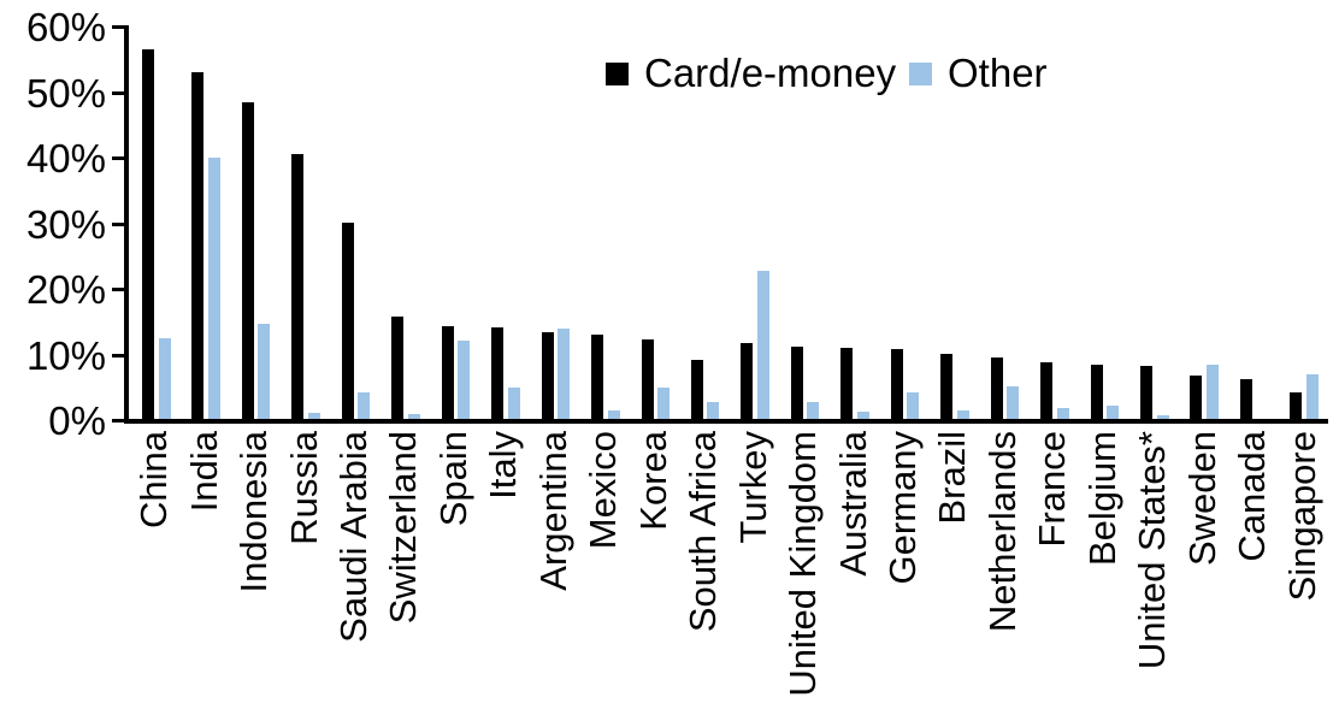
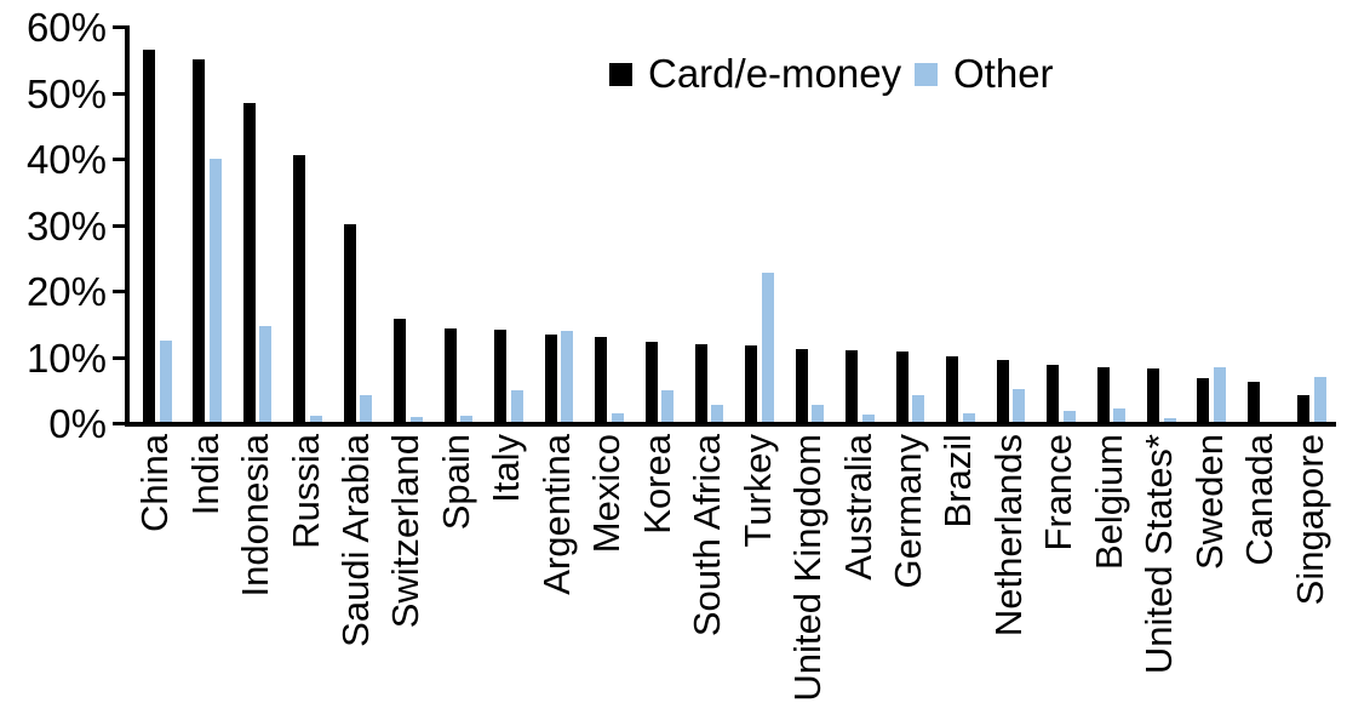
Card/e-money/India: 53% -> 55%
Other/Spain: 12% -> 1%
Card/e-money/South Africa: 9% -> 12%
